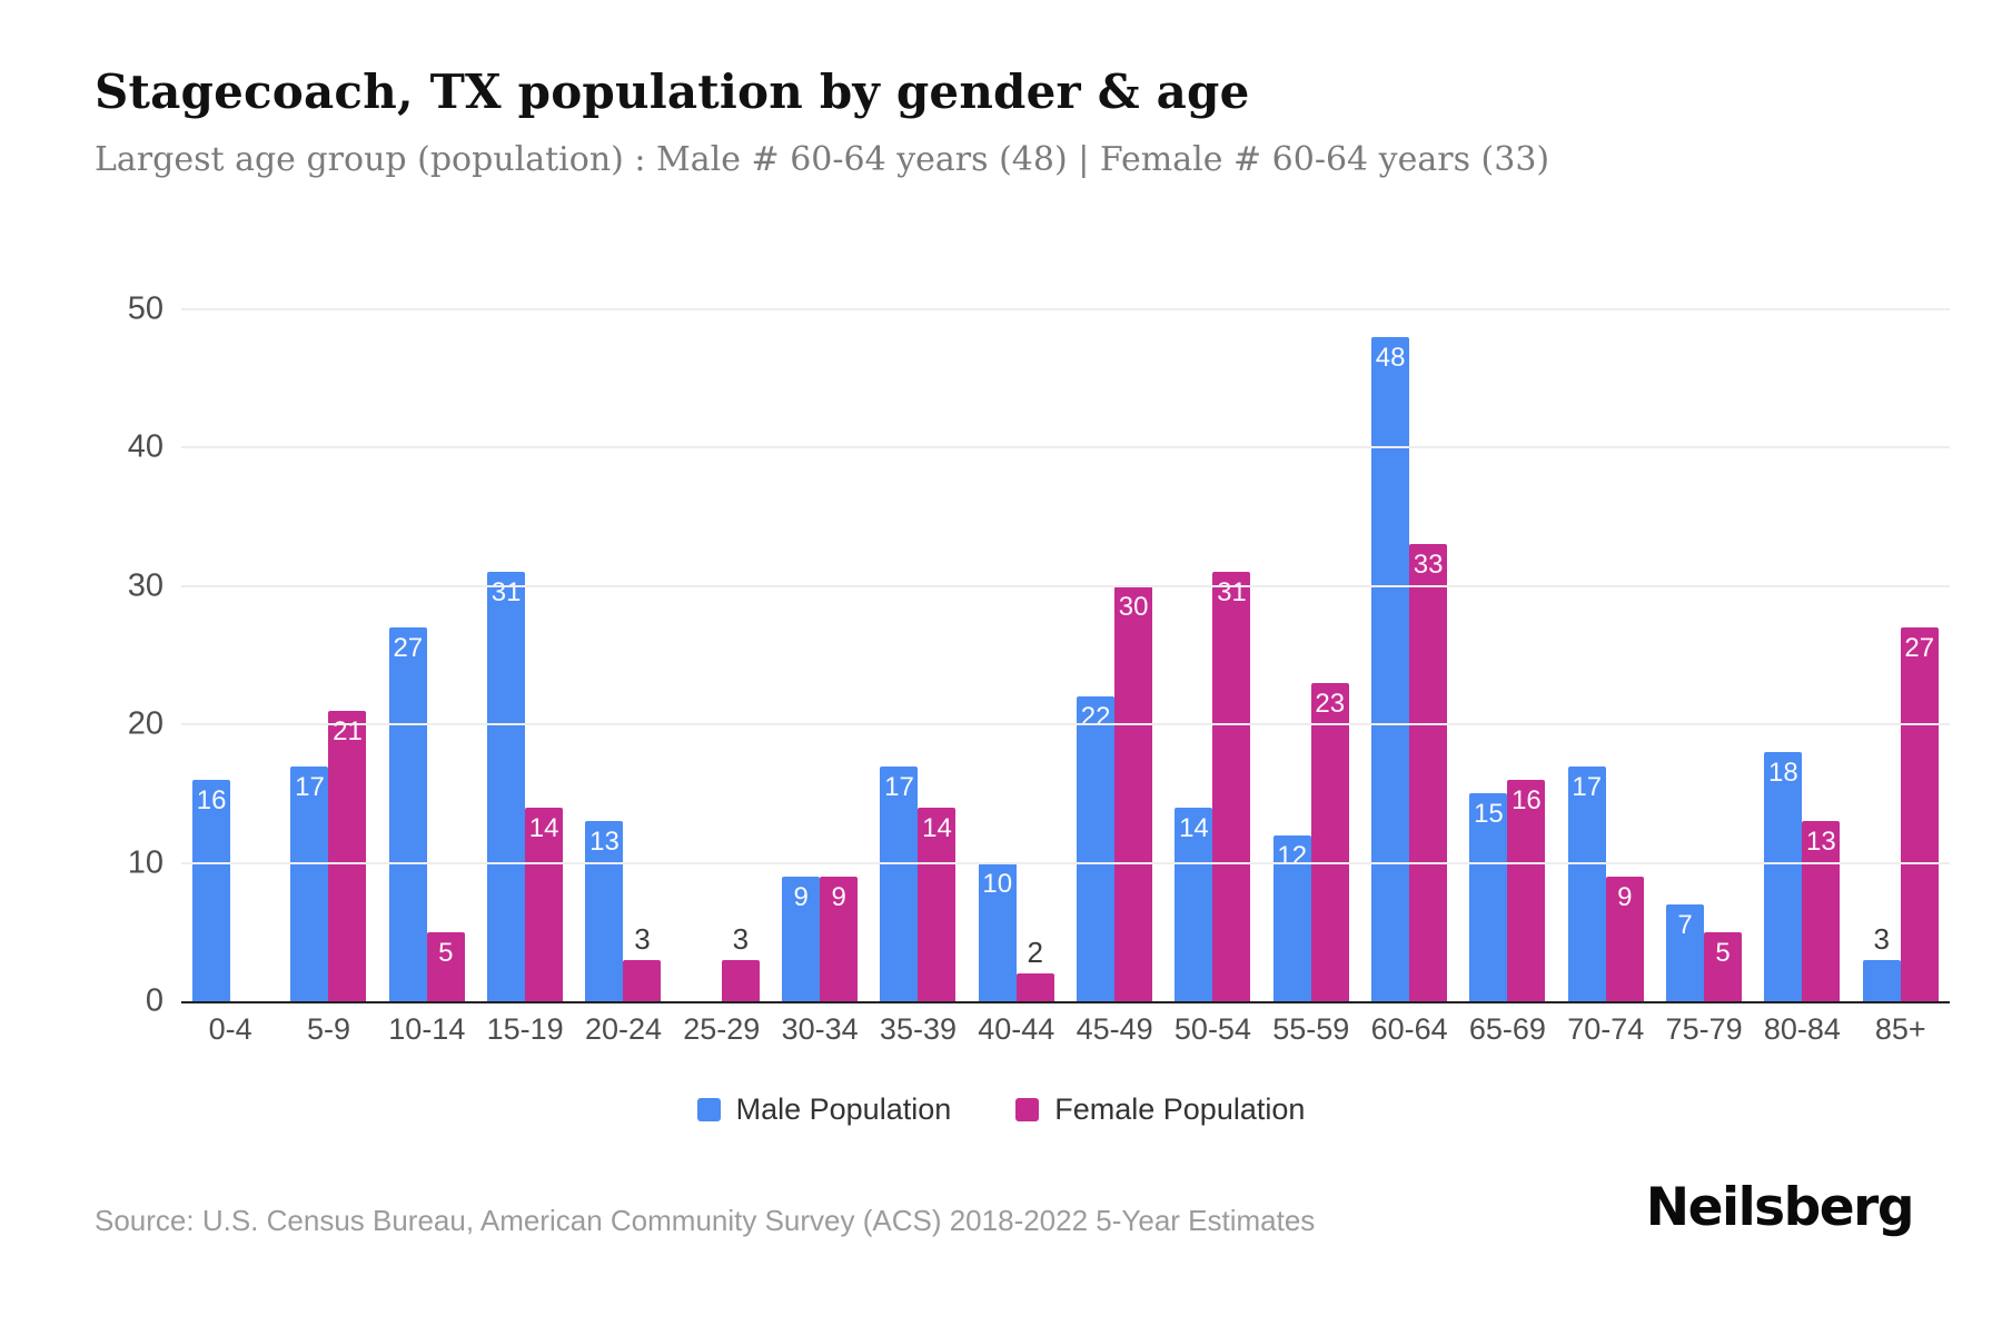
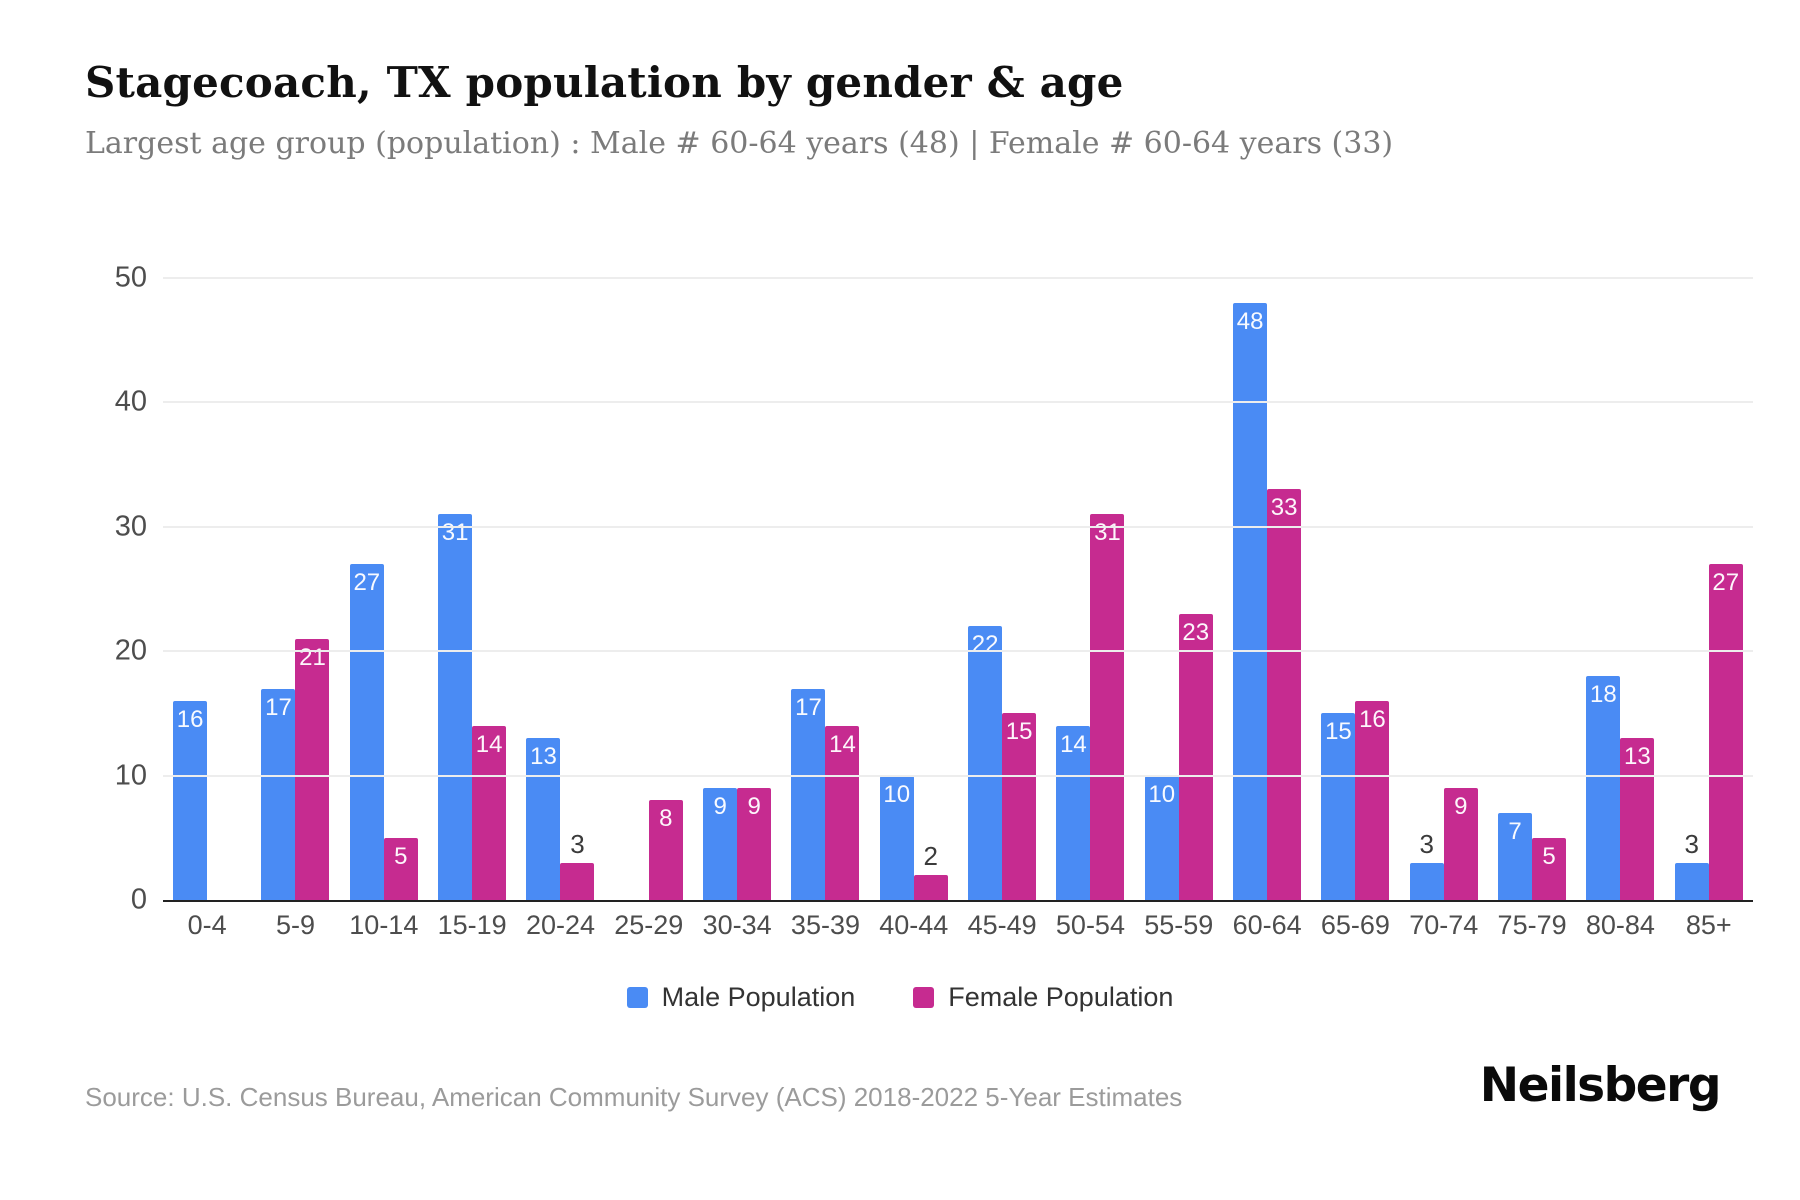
Female Population/25-29: 3 -> 8
Female Population/45-49: 30 -> 15
Male Population/55-59: 12 -> 10
Male Population/70-74: 17 -> 3
